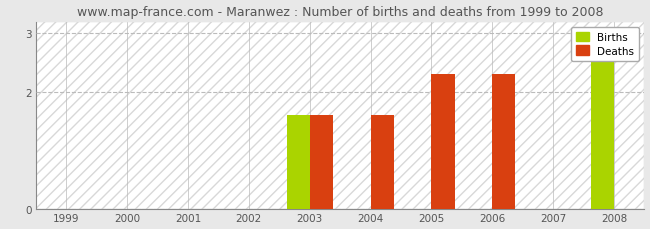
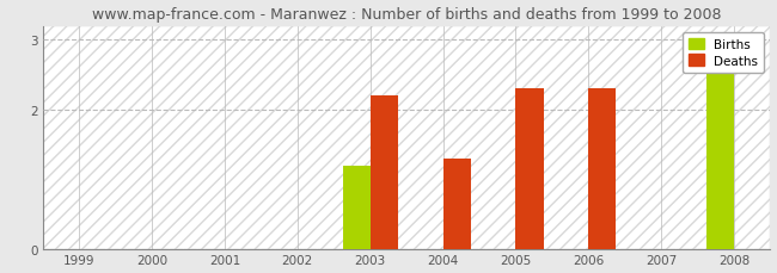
Births/2003: 1.6 -> 1.2
Deaths/2003: 1.6 -> 2.2
Deaths/2004: 1.6 -> 1.3
